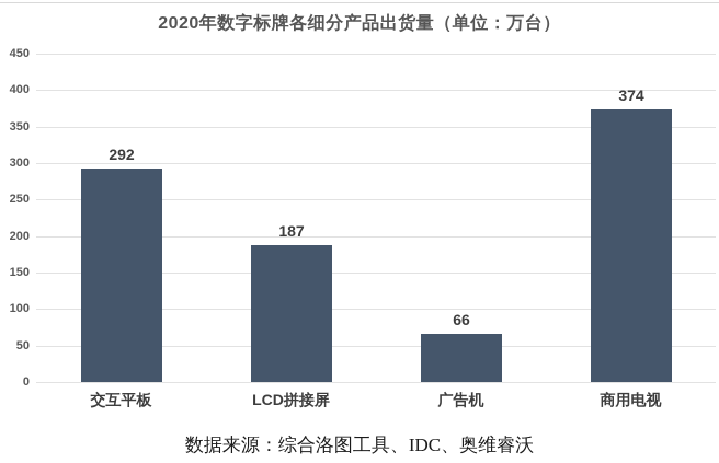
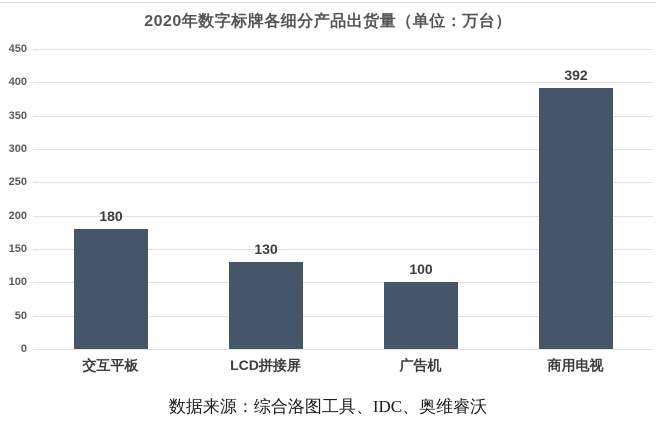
交互平板: 292 -> 180
LCD拼接屏: 187 -> 130
广告机: 66 -> 100
商用电视: 374 -> 392
